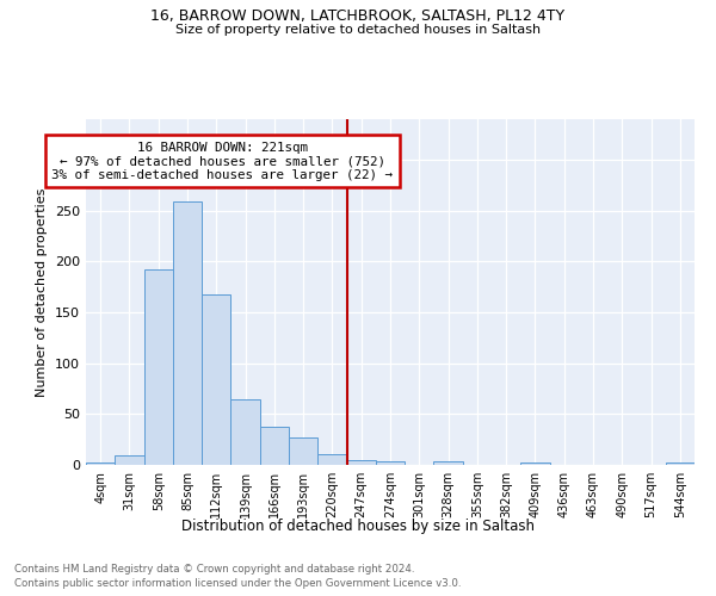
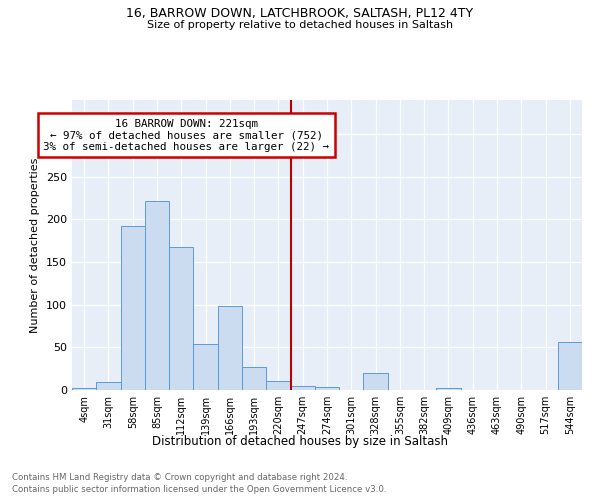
85sqm: 259 -> 222
139sqm: 65 -> 54
166sqm: 38 -> 98
328sqm: 4 -> 20
544sqm: 2 -> 56
